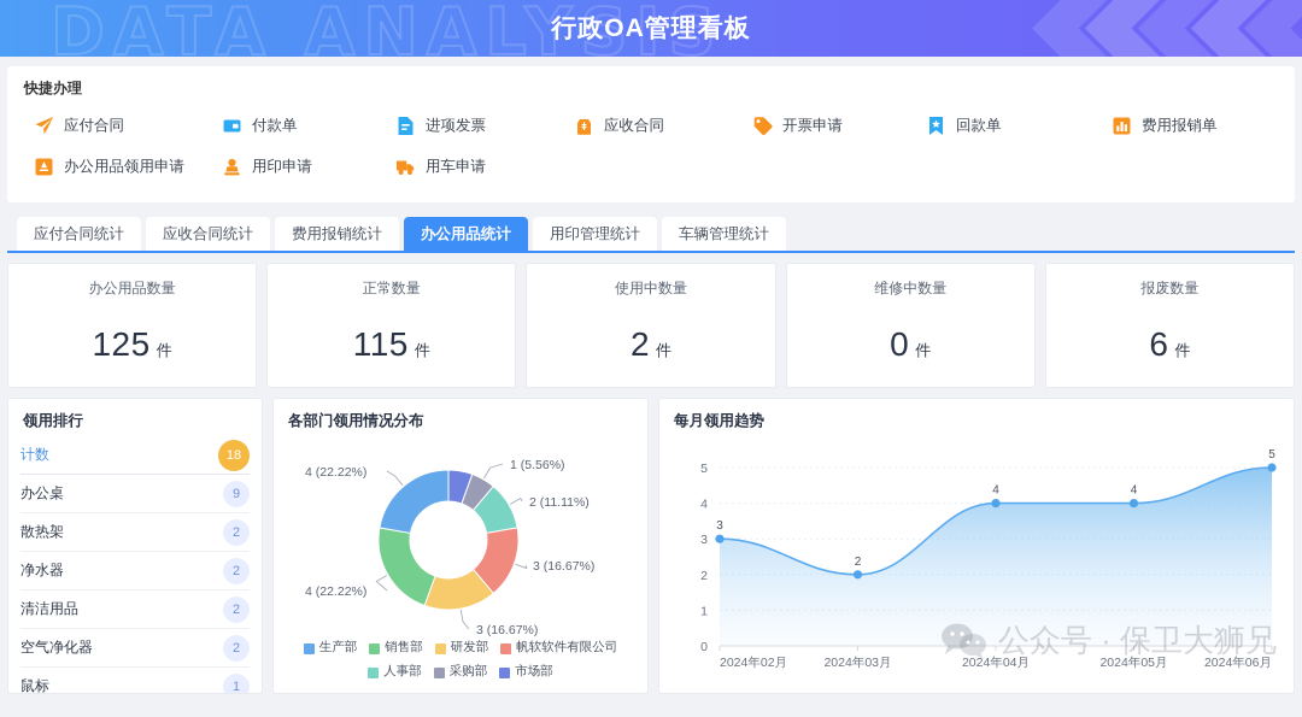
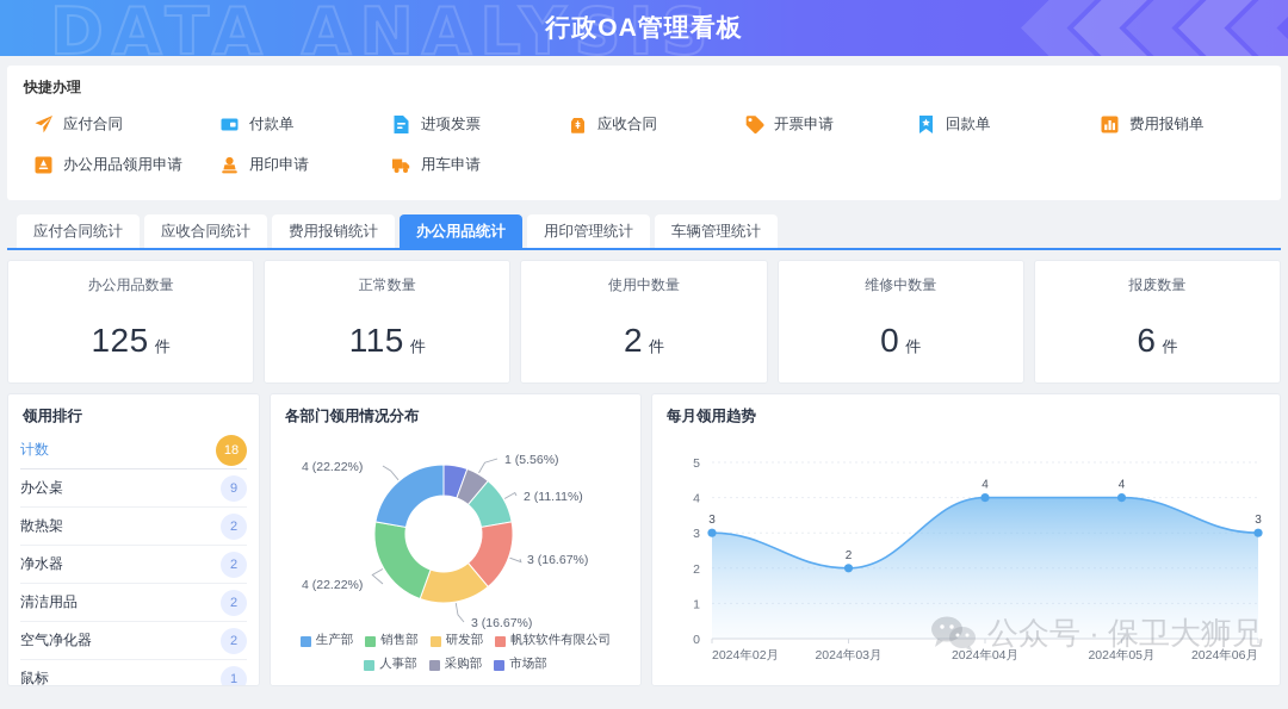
每月领用趋势/2024年06月: 5 -> 3
